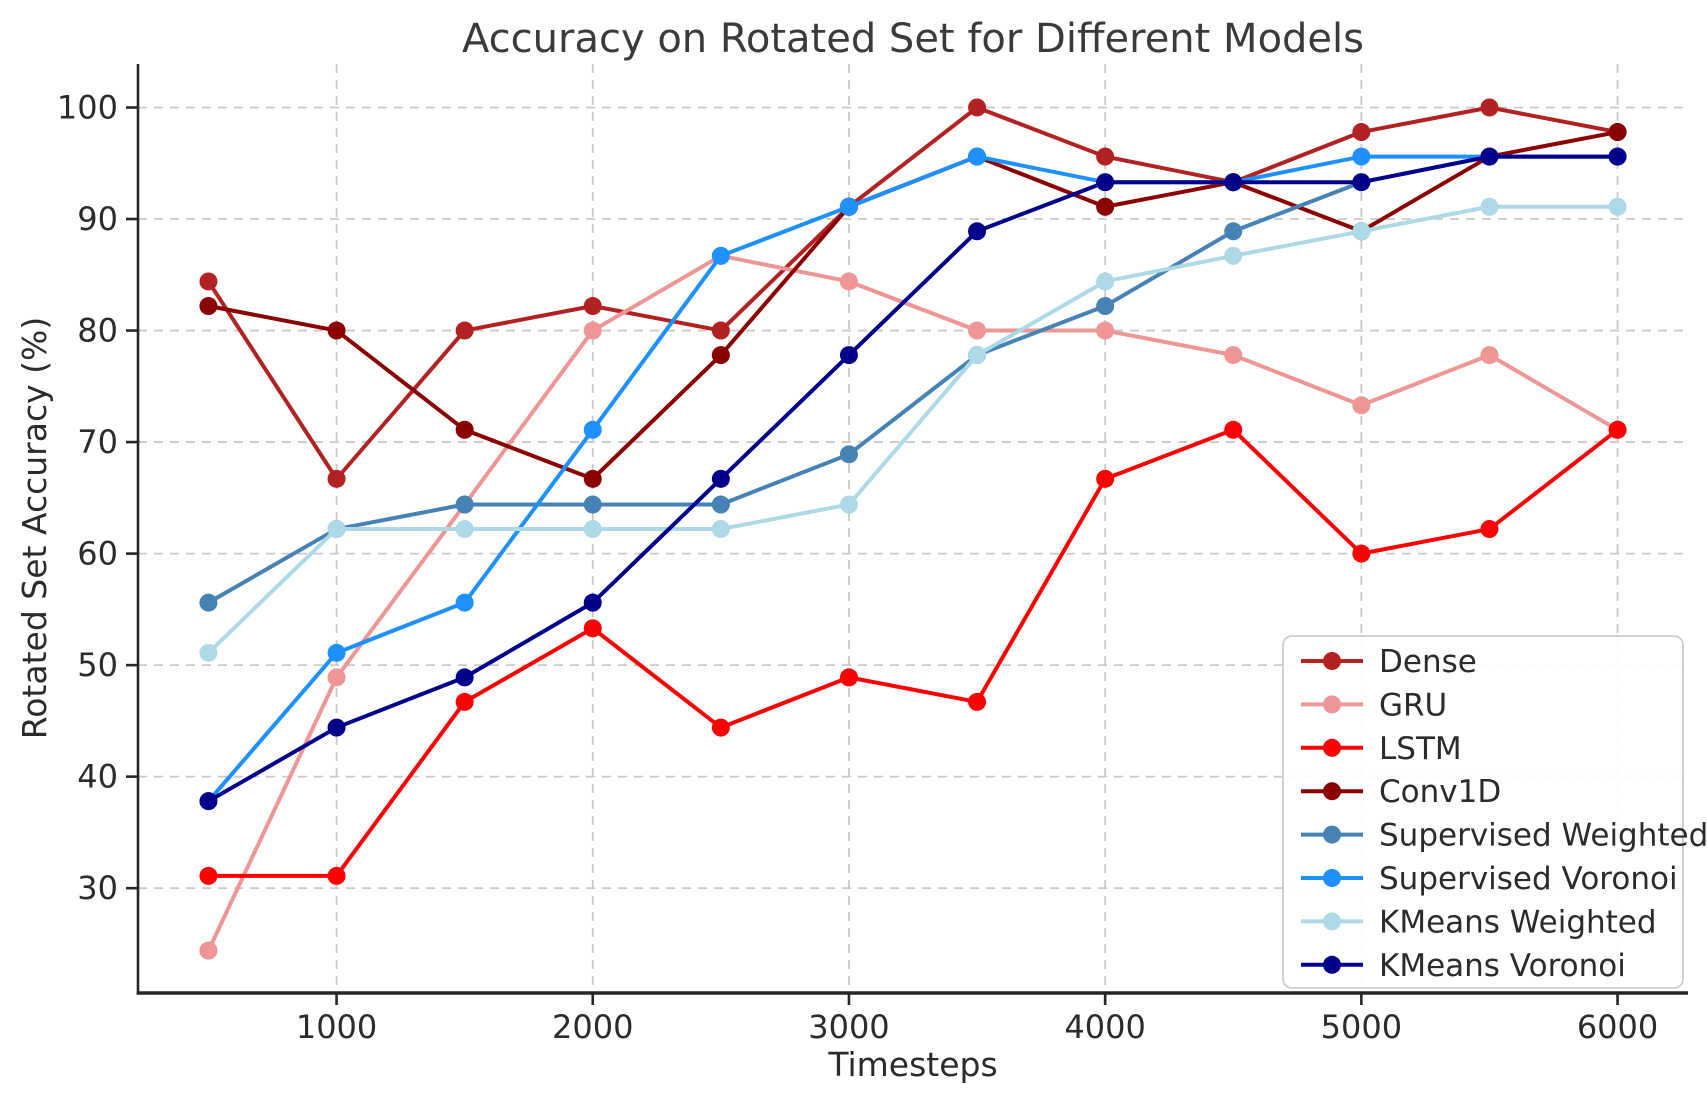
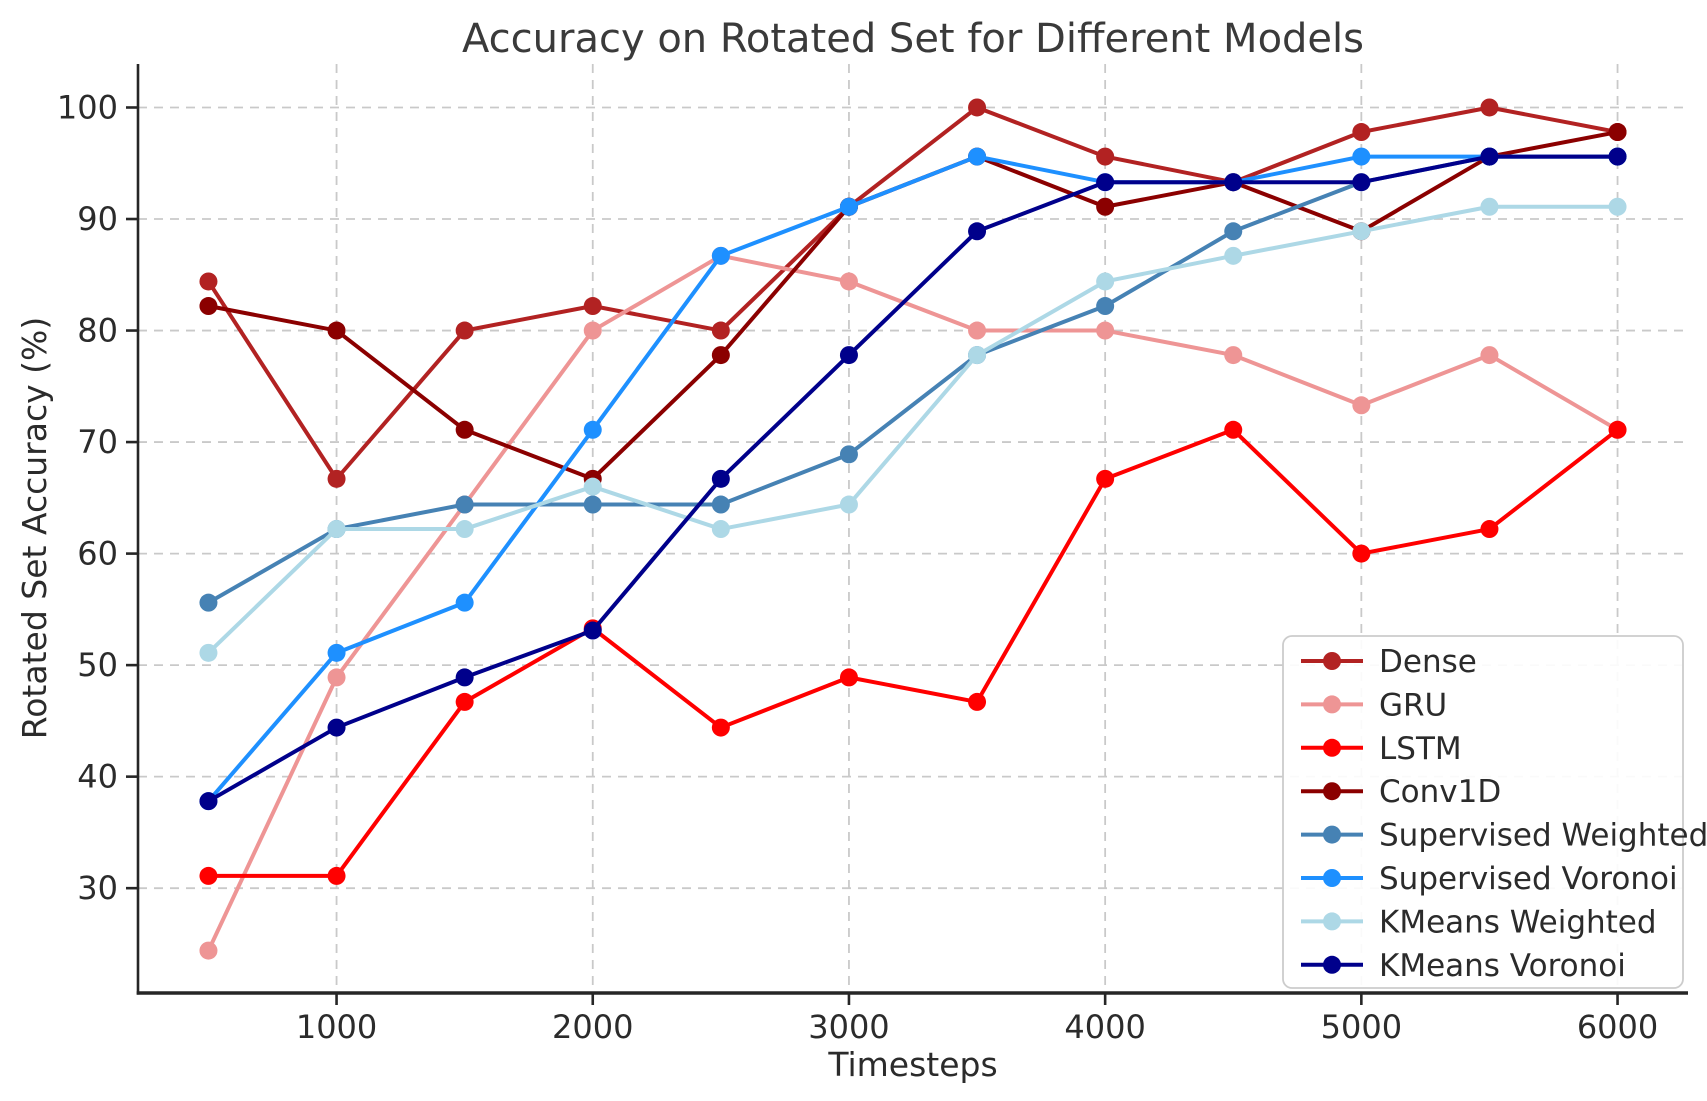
KMeans Weighted/2000: 62.2 -> 66.0
KMeans Voronoi/2000: 55.6 -> 53.1
